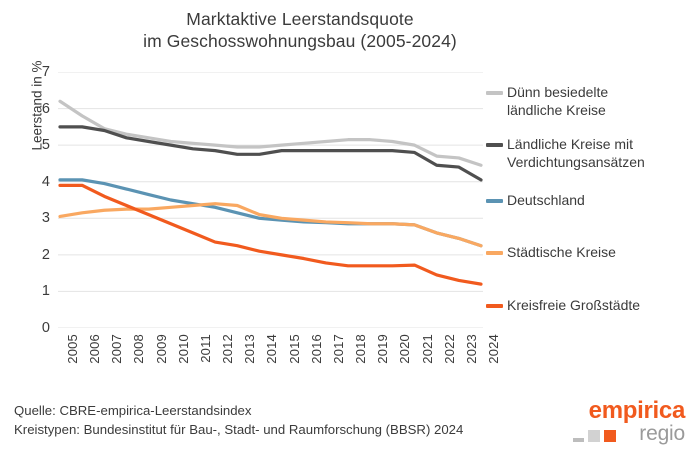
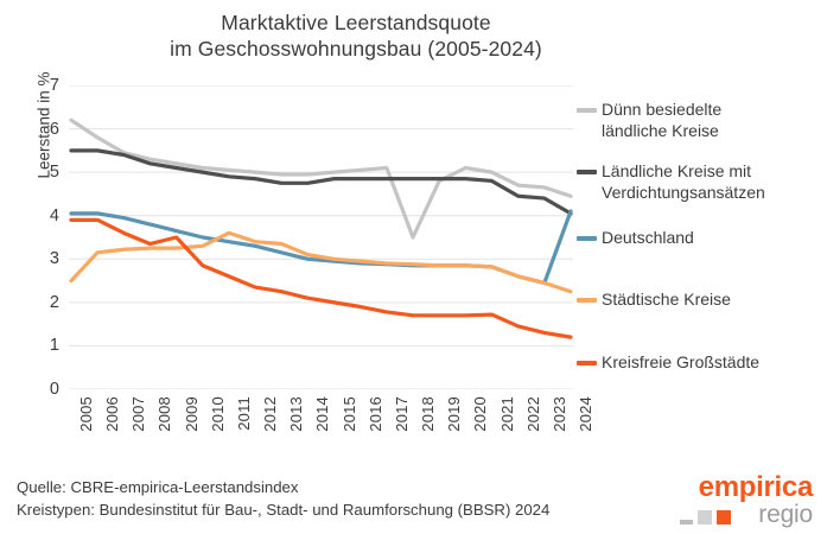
Städtische Kreise/2005: 3.0 -> 2.5
Kreisfreie Großstädte/2009: 3.1 -> 3.5
Städtische Kreise/2011: 3.4 -> 3.6
Dünn besiedelte ländliche Kreise/2018: 5.2 -> 3.5
Dünn besiedelte ländliche Kreise/2019: 5.2 -> 4.8
Deutschland/2024: 2.2 -> 4.1
